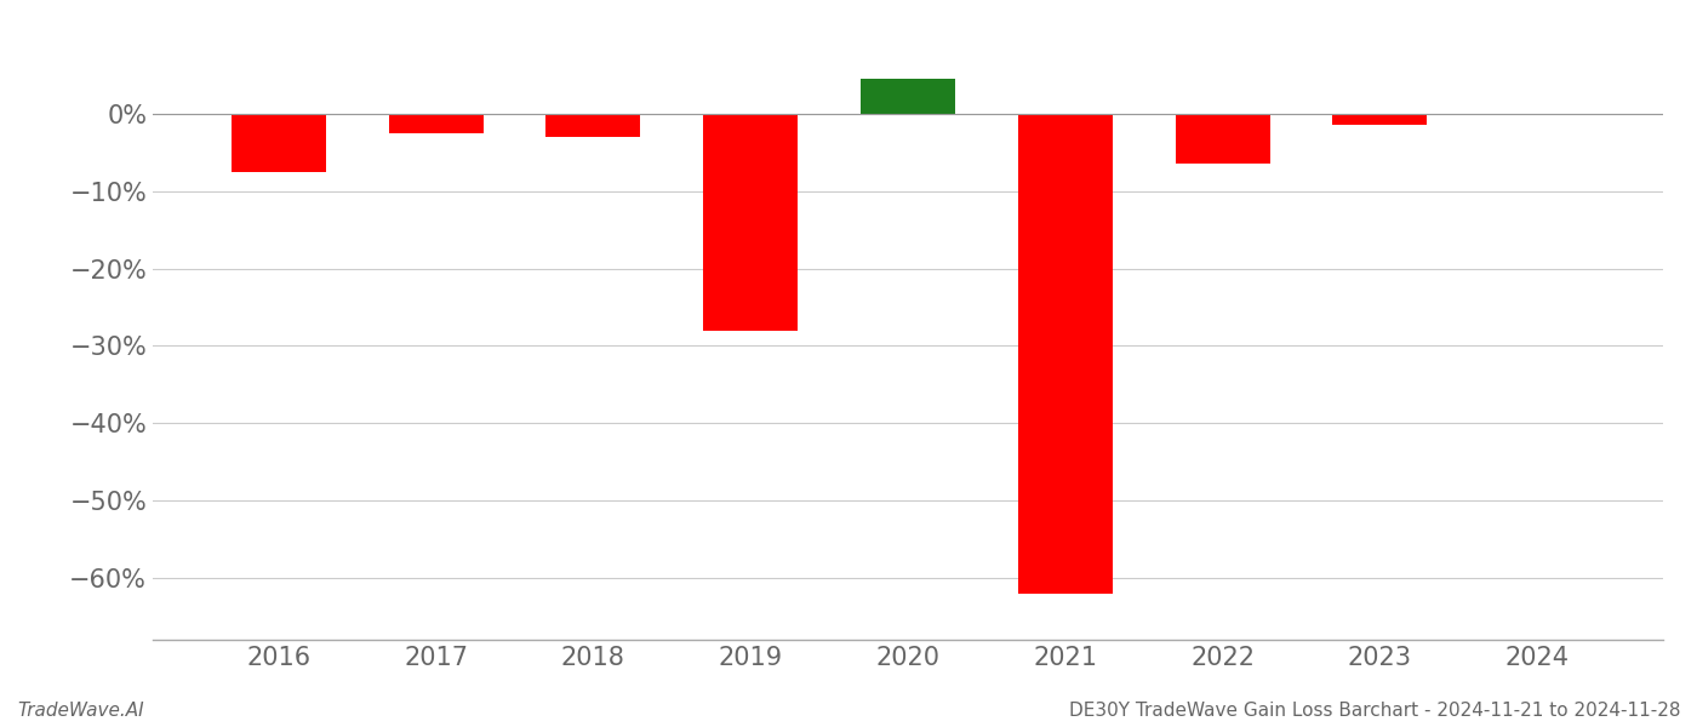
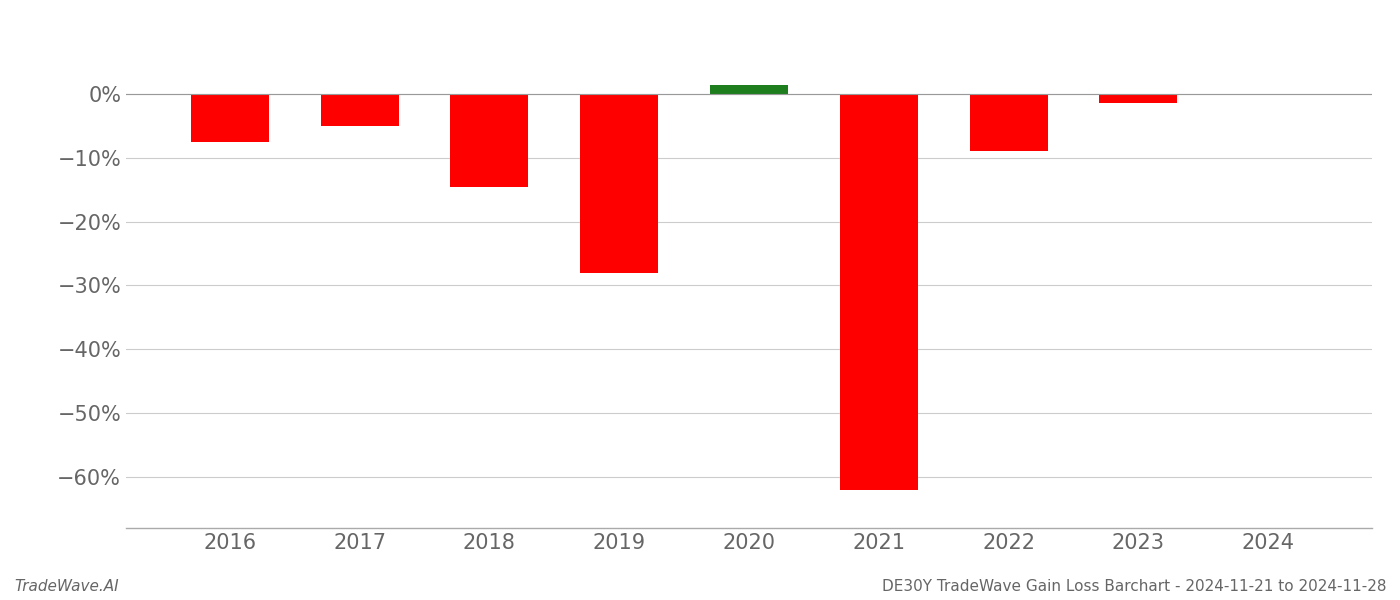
2017: -2.5% -> -5.0%
2018: -3.0% -> -14.6%
2020: 4.5% -> 1.4%
2022: -6.5% -> -9.0%
